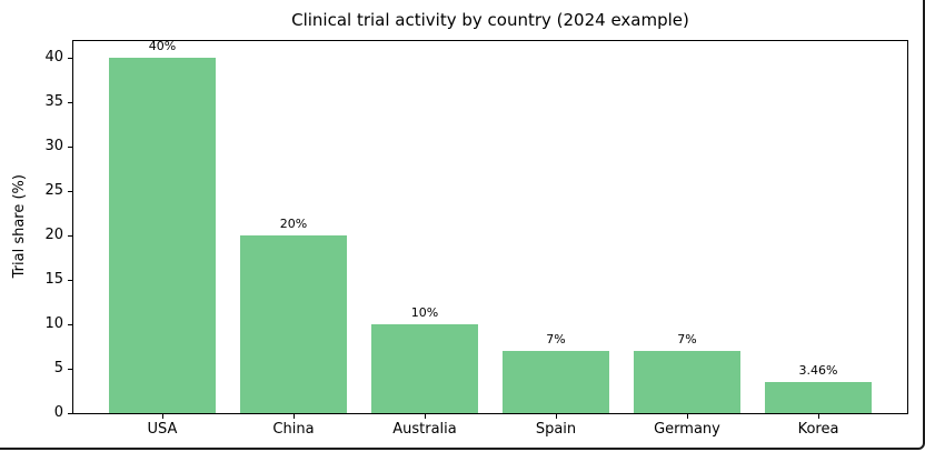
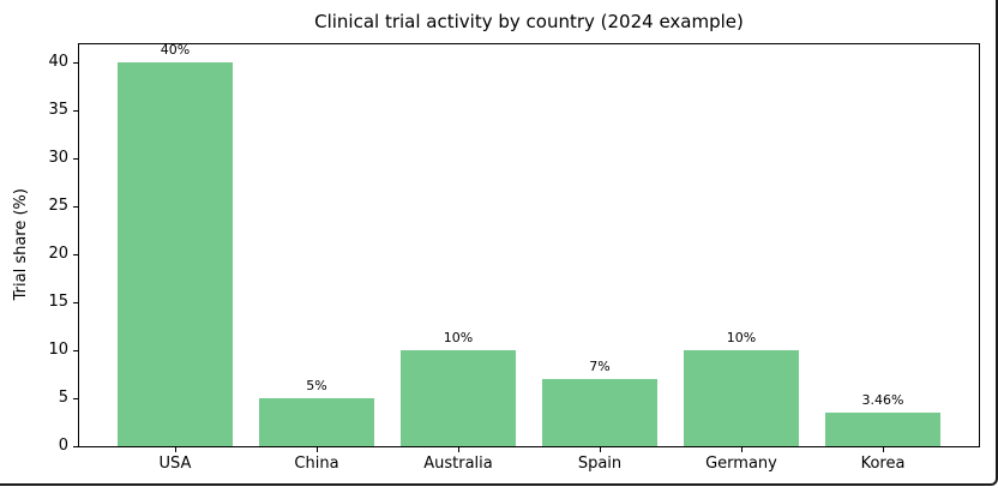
China: 20% -> 5%
Germany: 7% -> 10%
